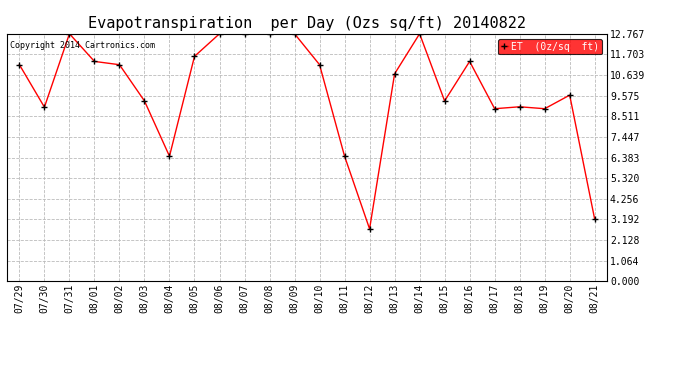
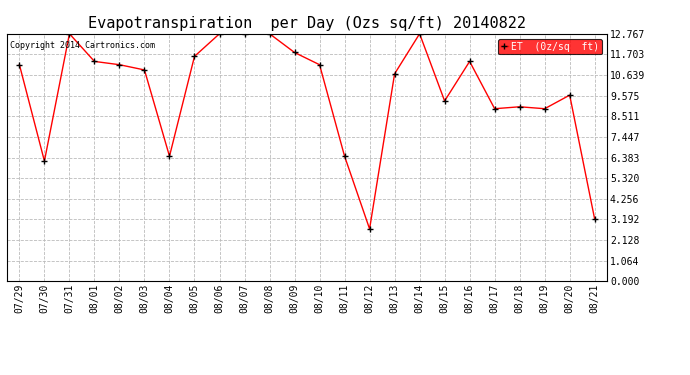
07/30: 9.0 -> 6.2
08/03: 9.3 -> 10.9
08/09: 12.8 -> 11.8
